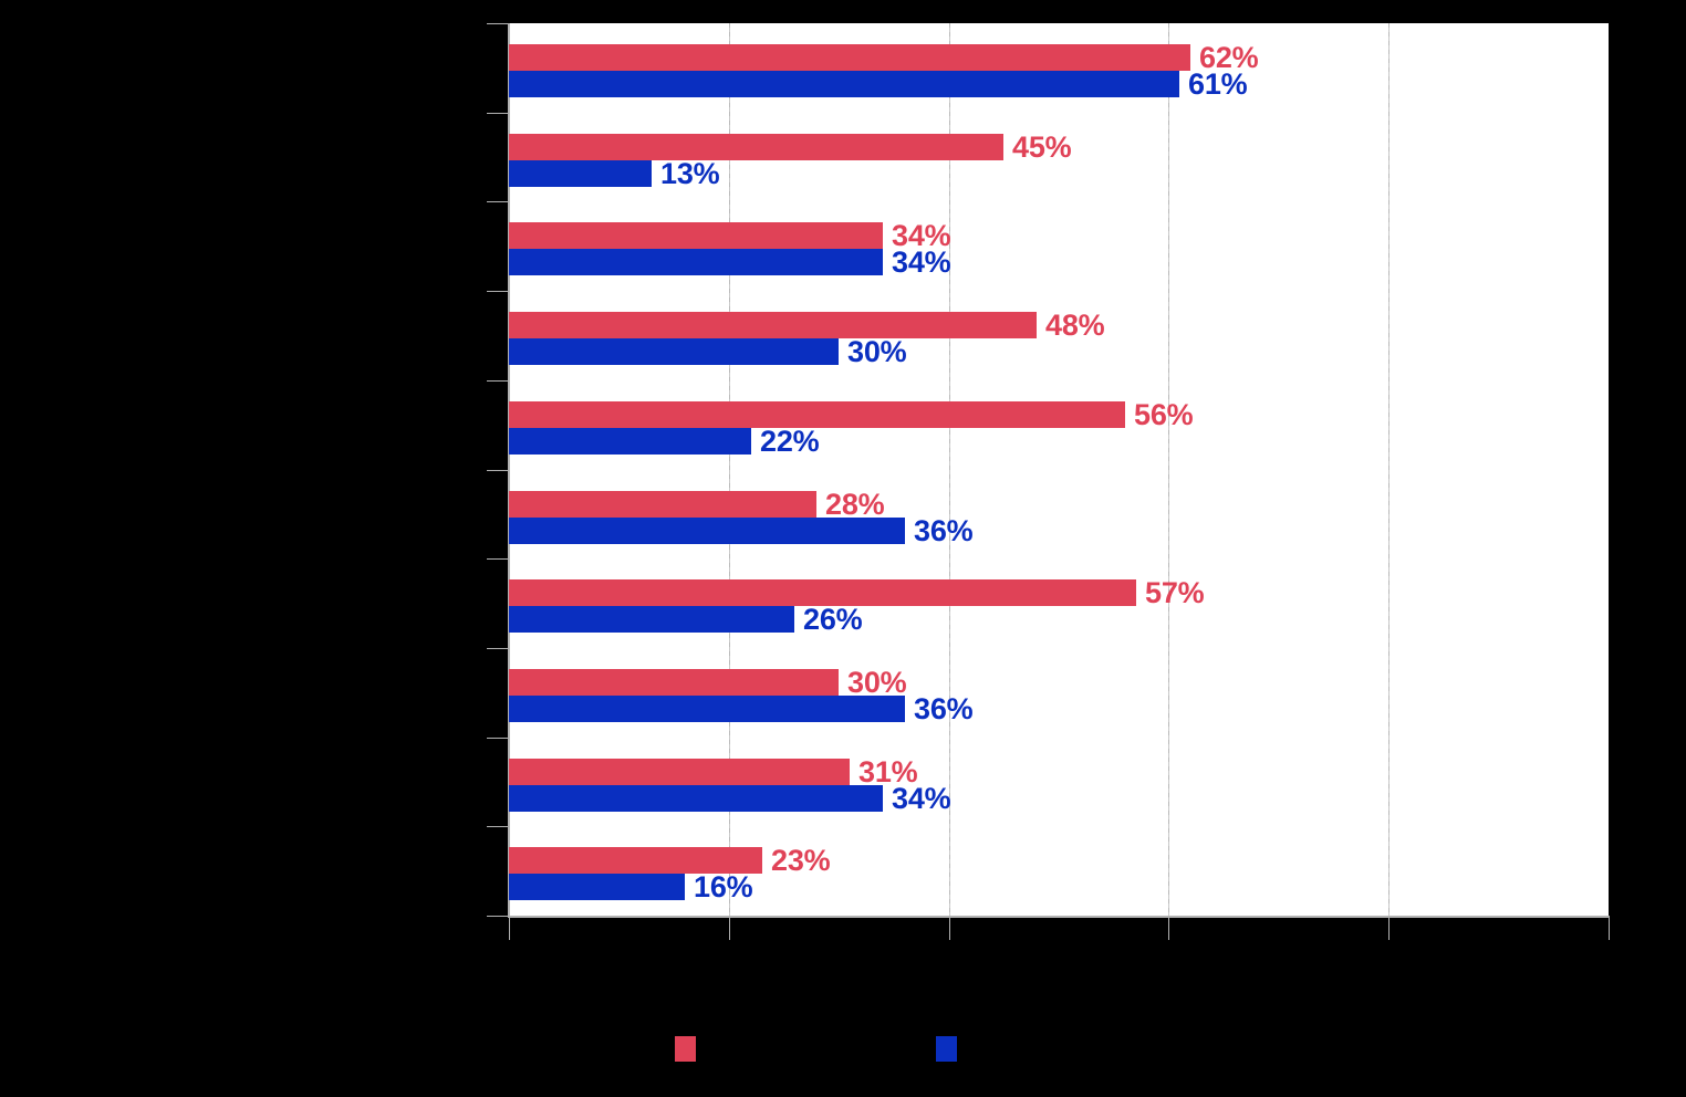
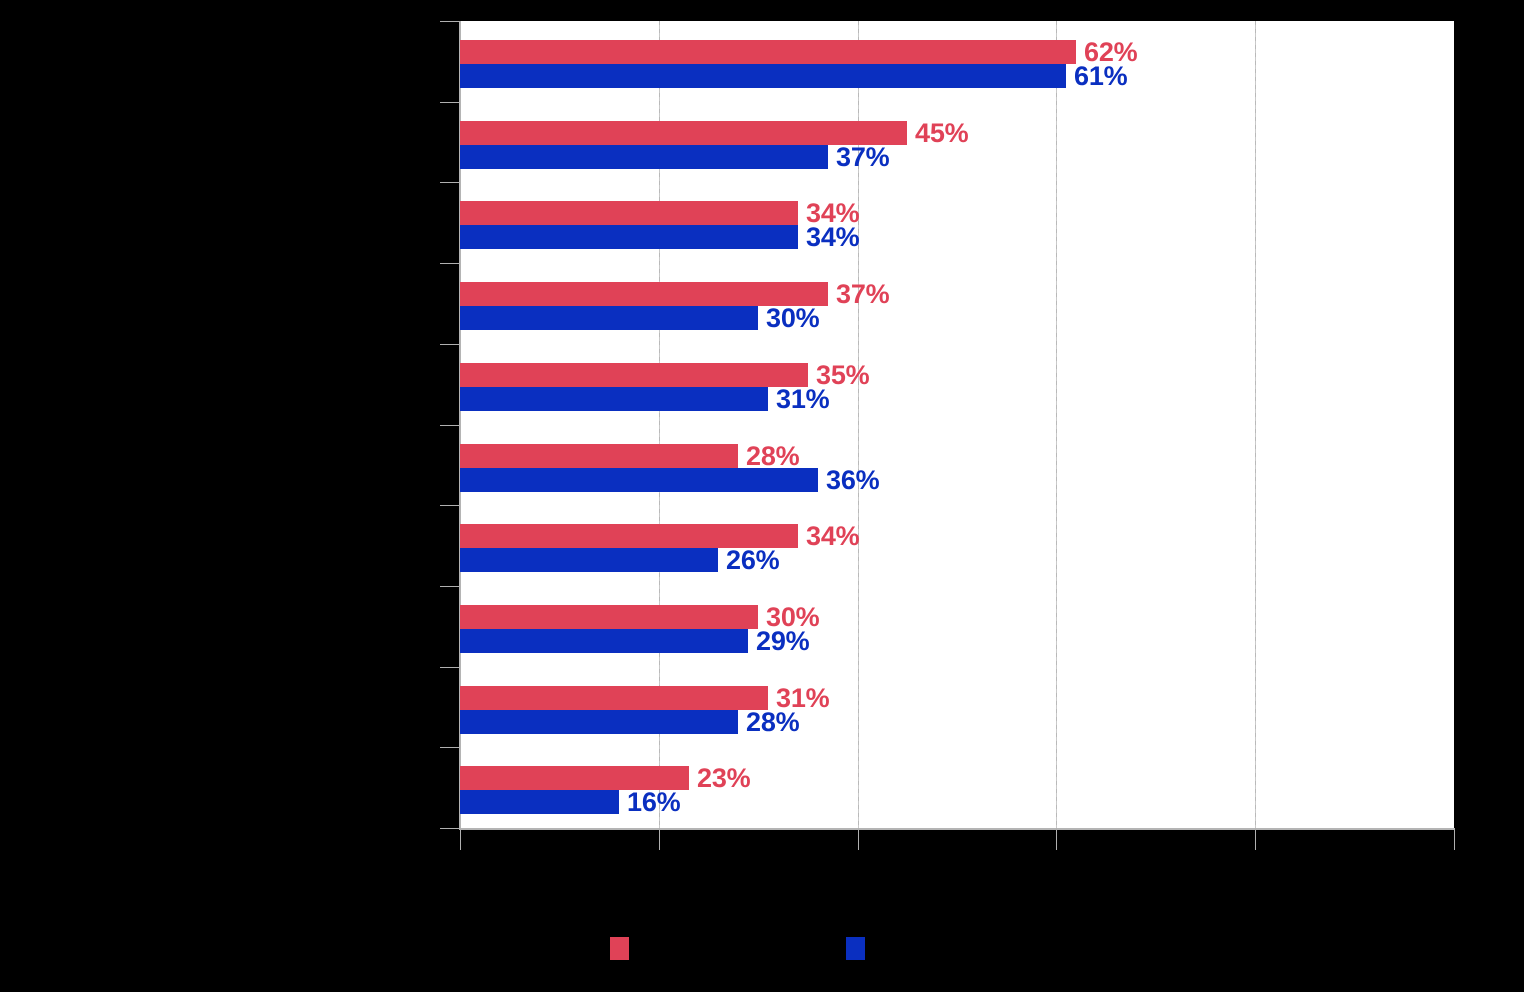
Series 2/Category 2: 13% -> 37%
Series 1/Category 4: 48% -> 37%
Series 1/Category 5: 56% -> 35%
Series 2/Category 5: 22% -> 31%
Series 1/Category 7: 57% -> 34%
Series 2/Category 8: 36% -> 29%
Series 2/Category 9: 34% -> 28%
